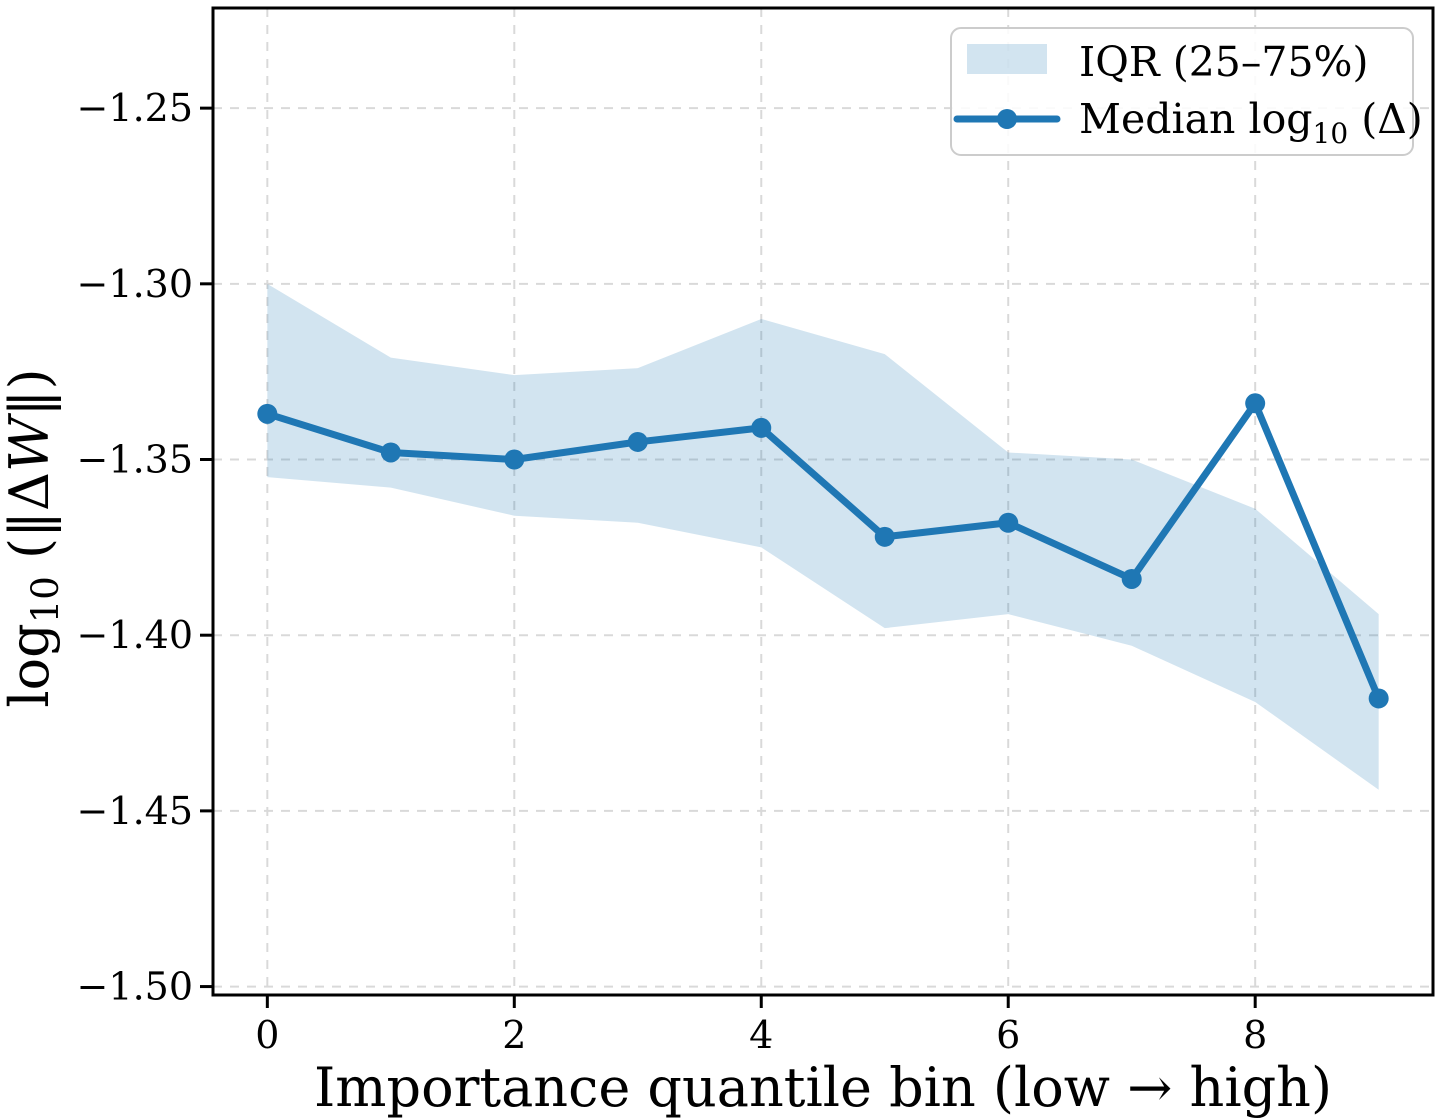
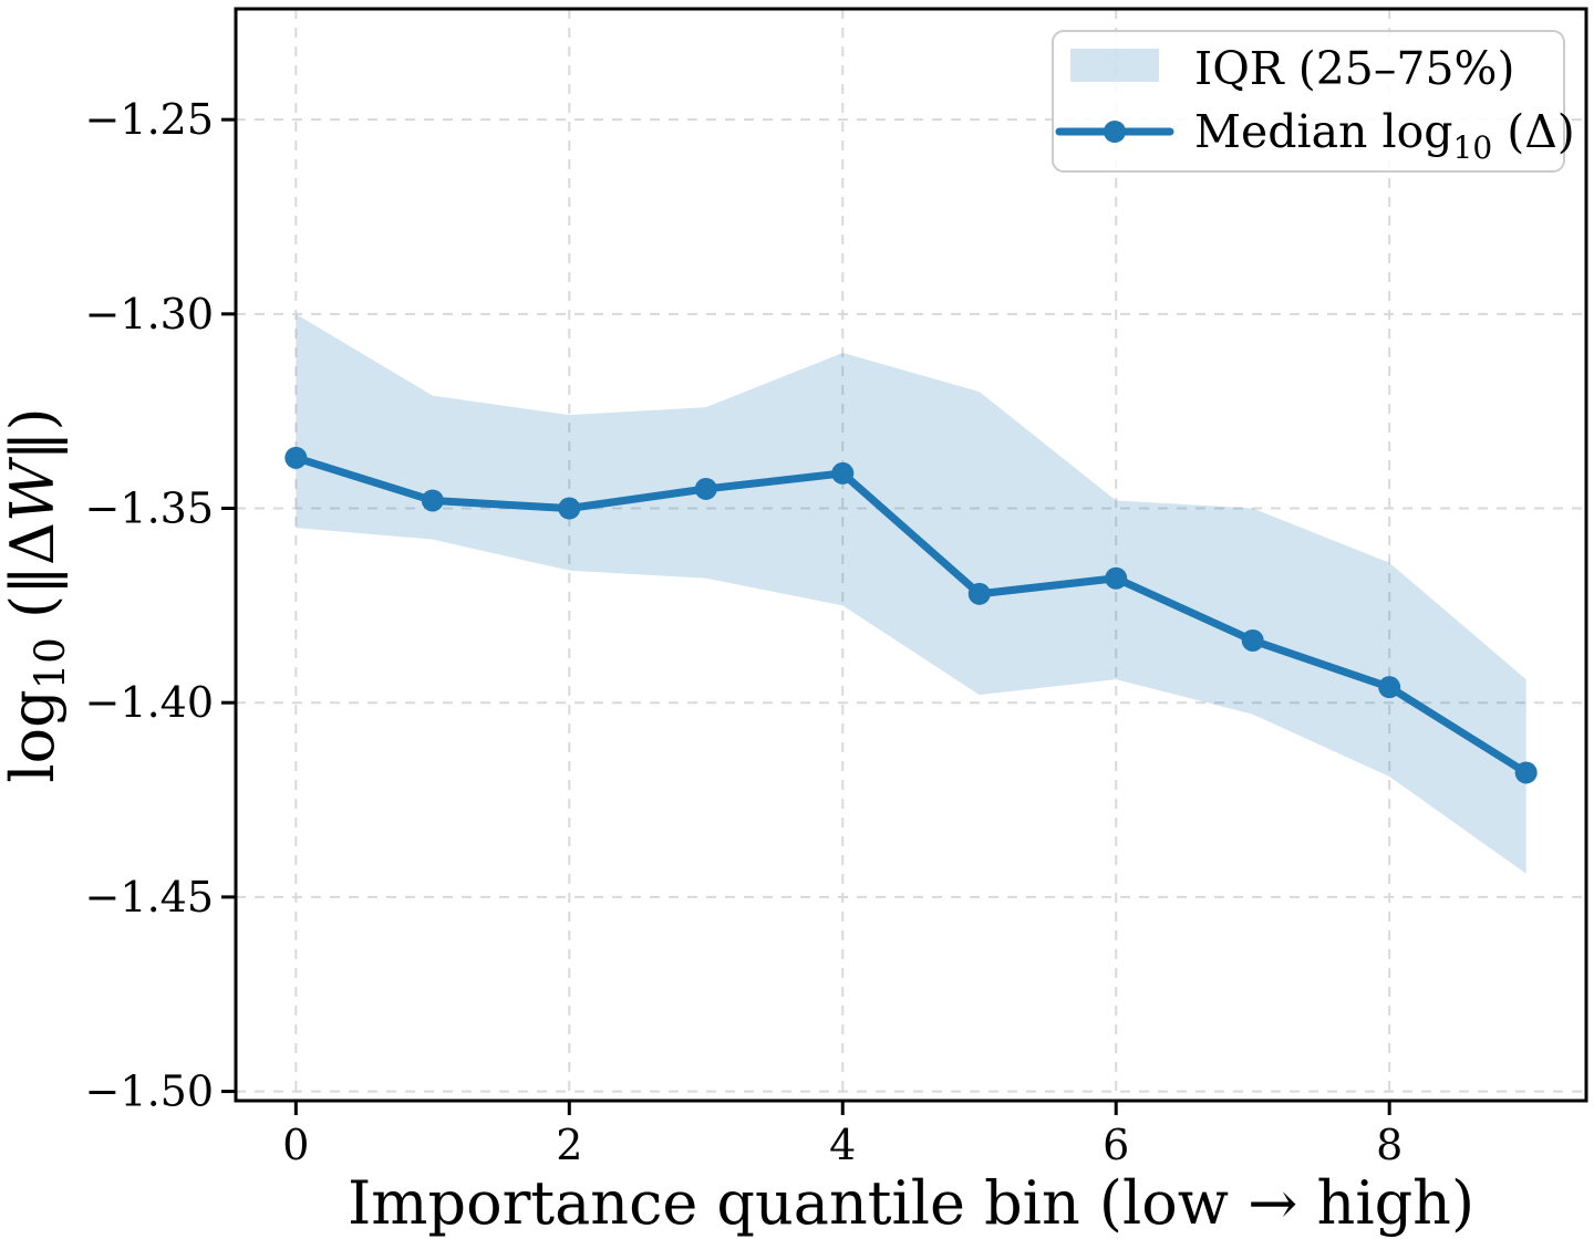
8: -1.334 -> -1.396
